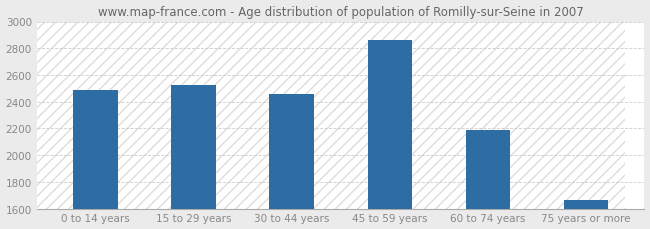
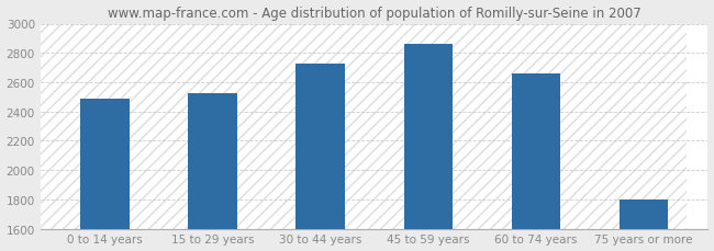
30 to 44 years: 2460 -> 2730
60 to 74 years: 2180 -> 2660
75 years or more: 1660 -> 1800
